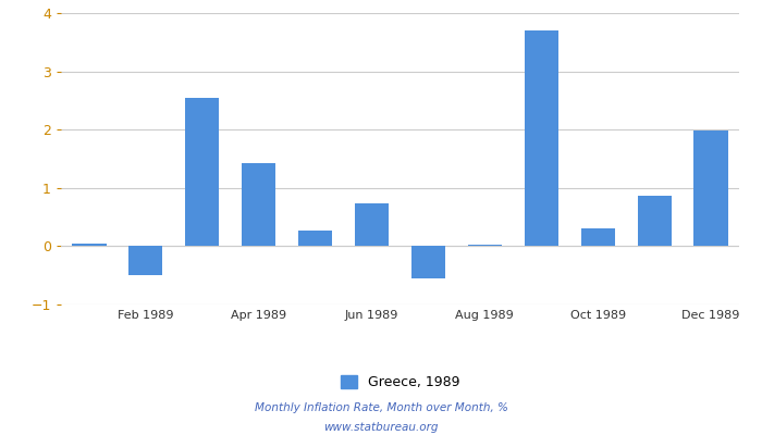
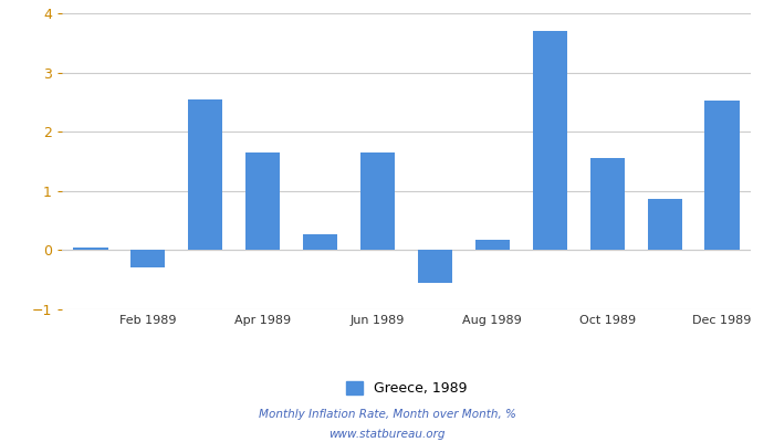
Feb 1989: -0.50 -> -0.30
Apr 1989: 1.42 -> 1.65
Jun 1989: 0.74 -> 1.65
Aug 1989: 0.02 -> 0.18
Oct 1989: 0.30 -> 1.55
Dec 1989: 1.98 -> 2.52
